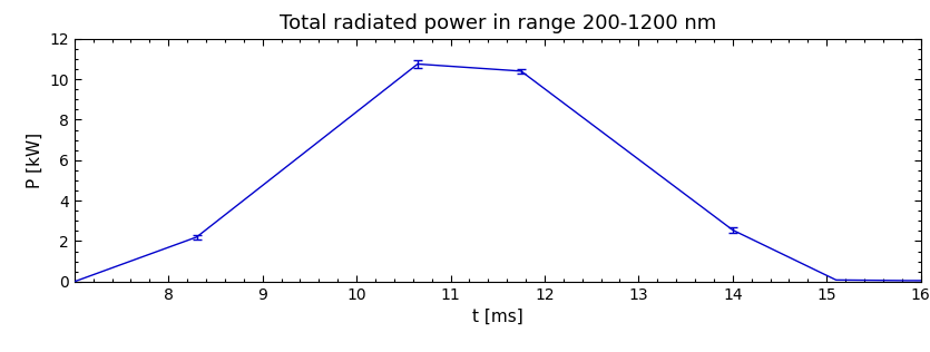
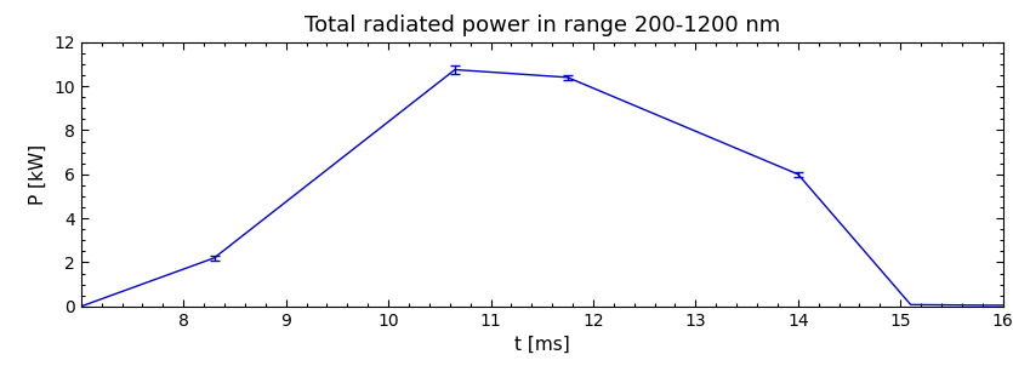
14: 2.5 -> 6.0
